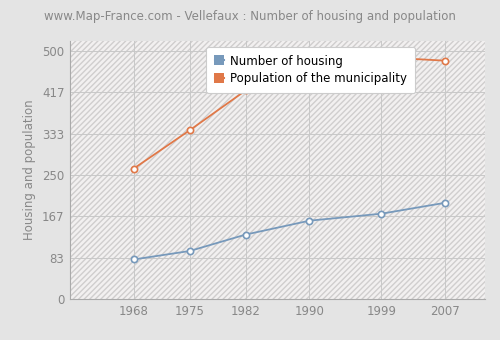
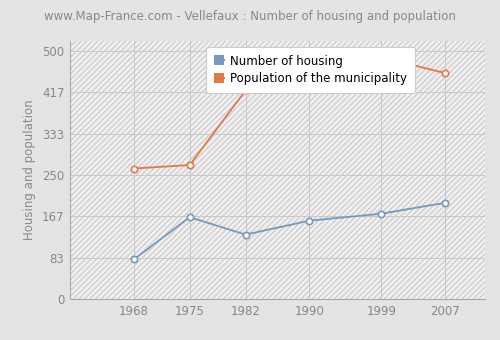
Number of housing/1975: 97 -> 165
Population of the municipality/1975: 340 -> 270
Population of the municipality/2007: 480 -> 455
